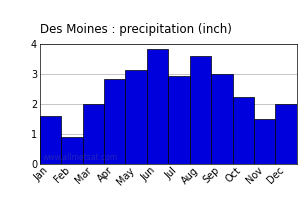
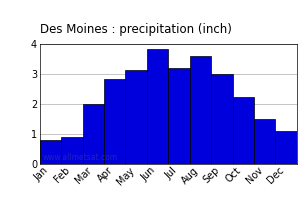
Jan: 1.60 -> 0.80
Jul: 2.95 -> 3.20
Dec: 2.00 -> 1.10
